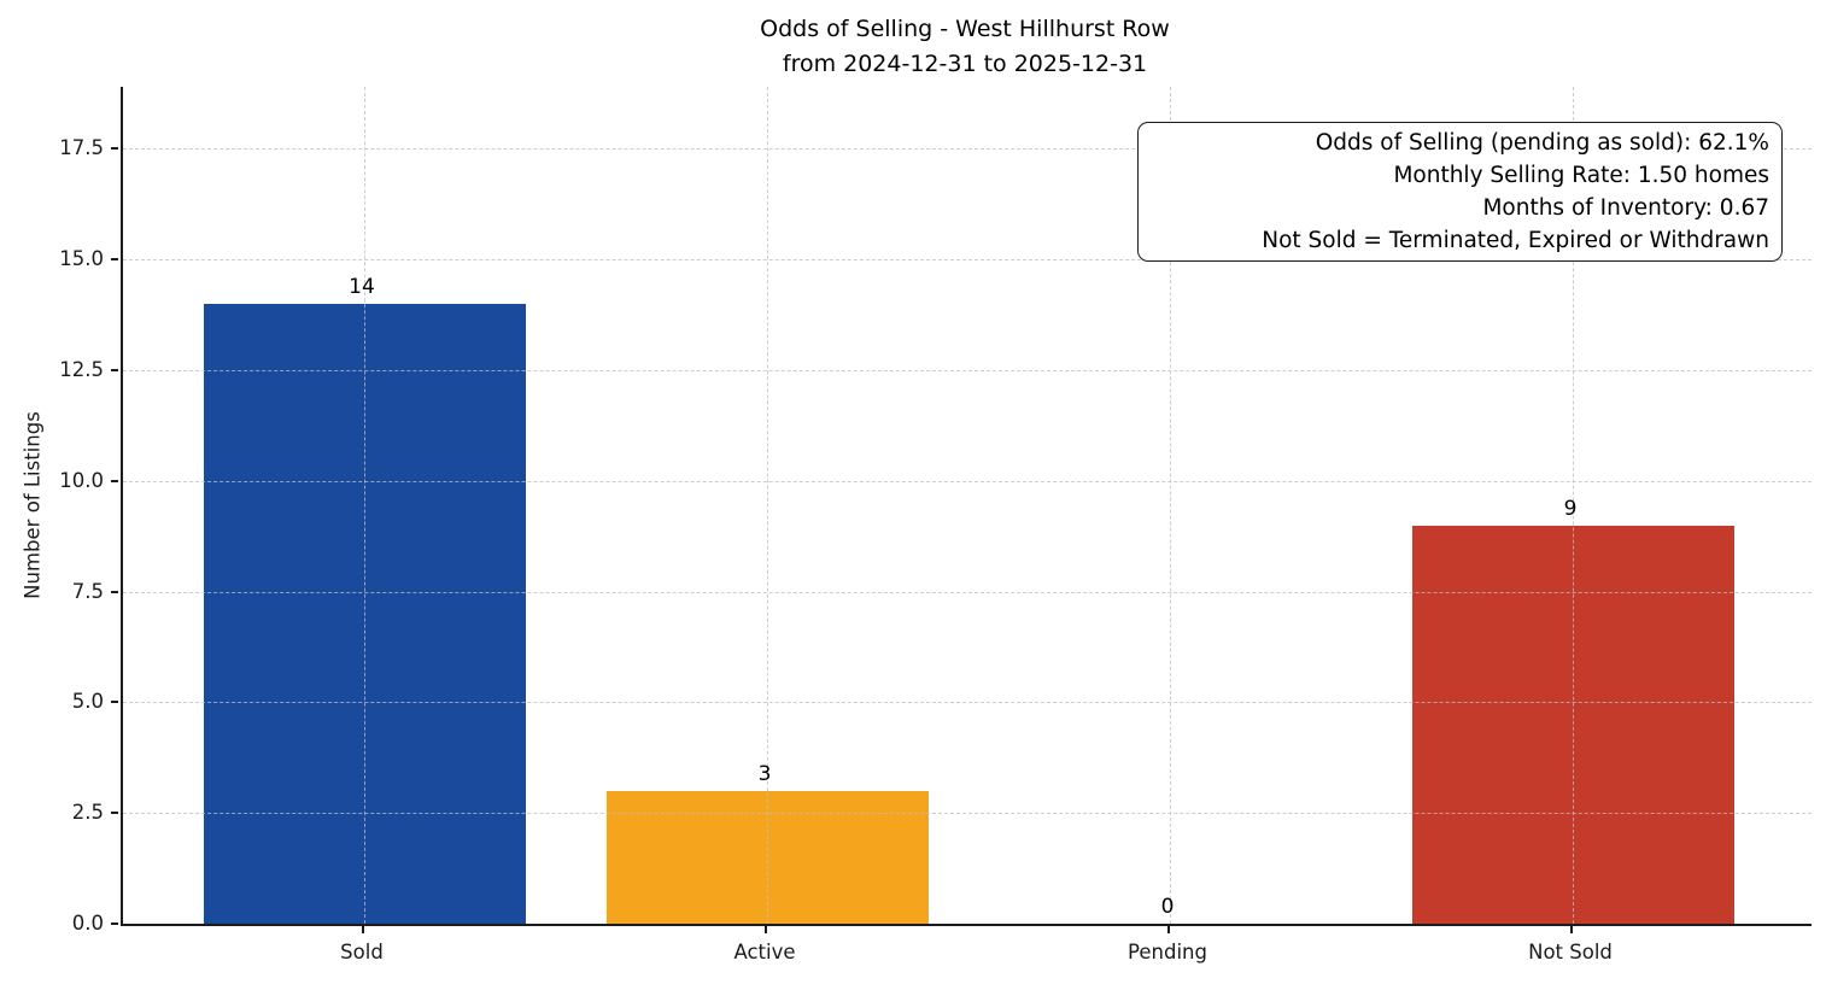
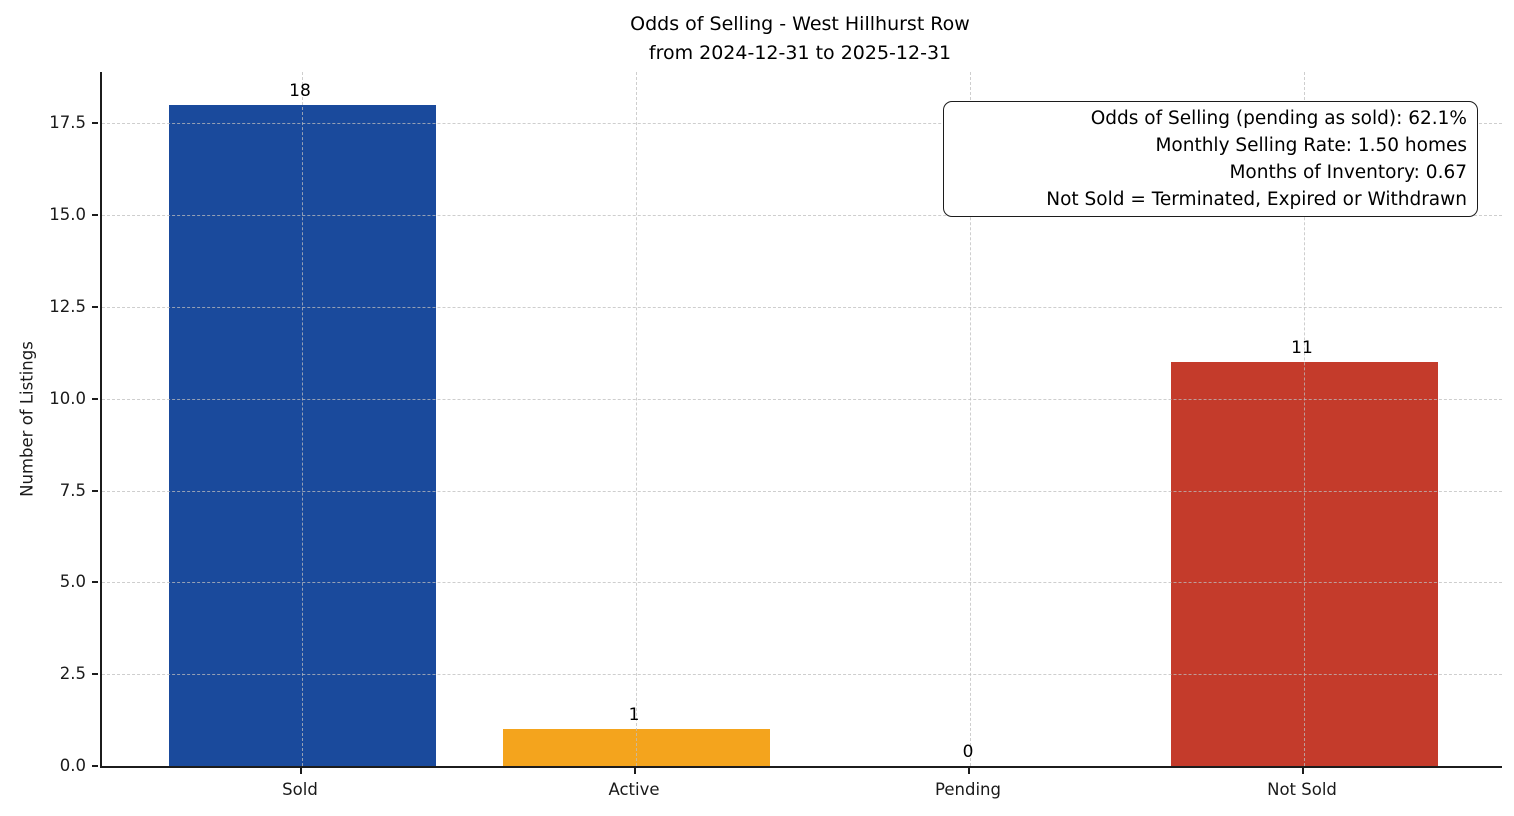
Sold: 14 -> 18
Active: 3 -> 1
Not Sold: 9 -> 11
